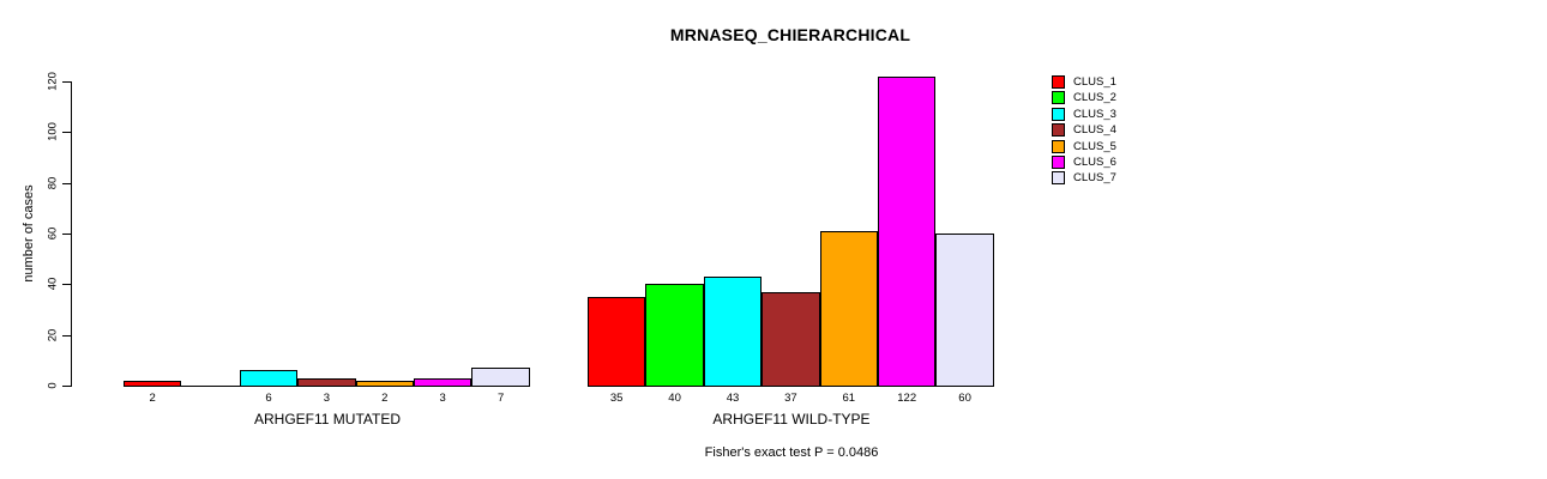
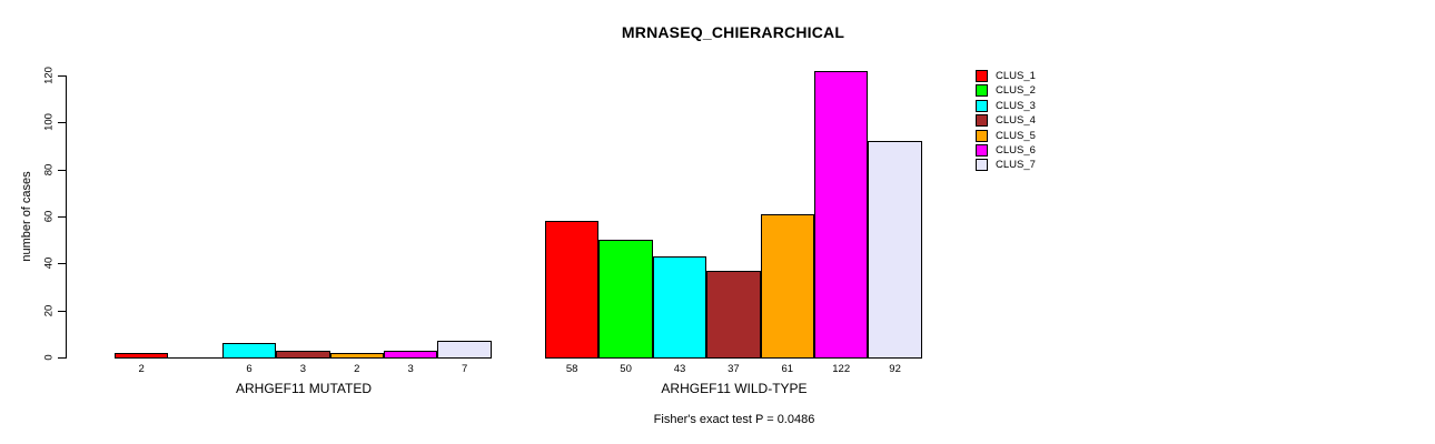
CLUS_1/ARHGEF11 WILD-TYPE: 35 -> 58
CLUS_2/ARHGEF11 WILD-TYPE: 40 -> 50
CLUS_7/ARHGEF11 WILD-TYPE: 60 -> 92
